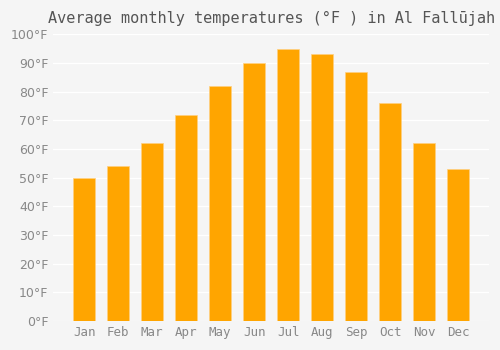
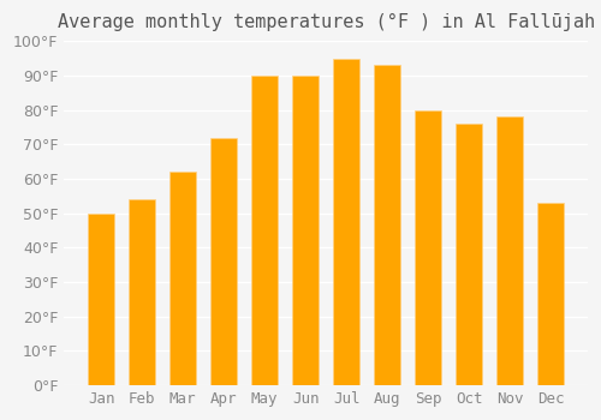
May: 82°F -> 90°F
Sep: 87°F -> 80°F
Nov: 62°F -> 78°F
